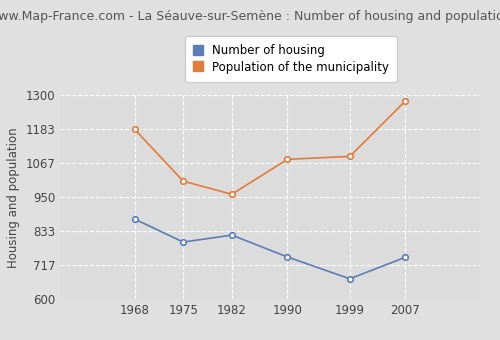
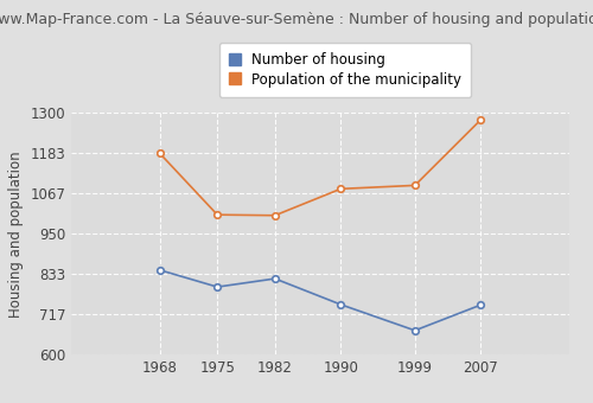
Number of housing/1968: 875 -> 845
Population of the municipality/1982: 960 -> 1003
